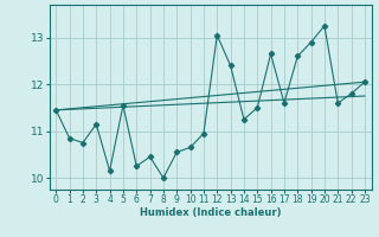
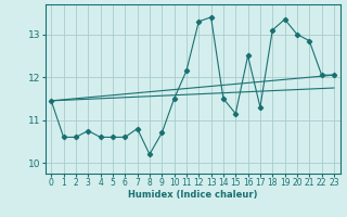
1: 10.85 -> 10.60
2: 10.75 -> 10.60
3: 11.15 -> 10.75
4: 10.15 -> 10.60
5: 11.55 -> 10.60
6: 10.25 -> 10.60
7: 10.45 -> 10.80
8: 10.00 -> 10.20
9: 10.55 -> 10.70
10: 10.65 -> 11.50
11: 10.95 -> 12.15
12: 13.05 -> 13.30
13: 12.40 -> 13.40
14: 11.25 -> 11.50
15: 11.50 -> 11.15
16: 12.65 -> 12.50
17: 11.60 -> 11.30
18: 12.60 -> 13.10
19: 12.90 -> 13.35
20: 13.25 -> 13.00
21: 11.60 -> 12.85
22: 11.80 -> 12.05
